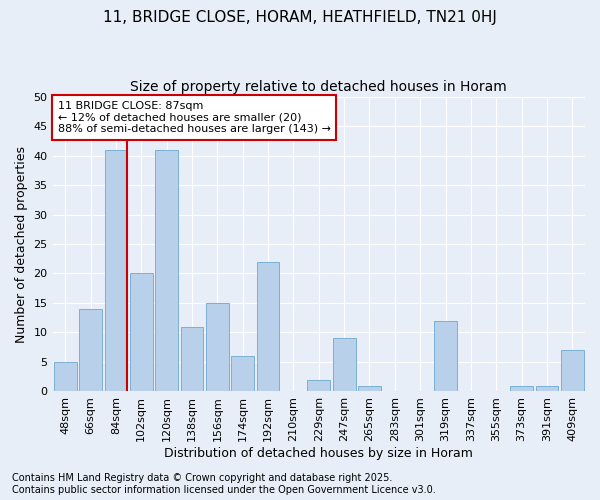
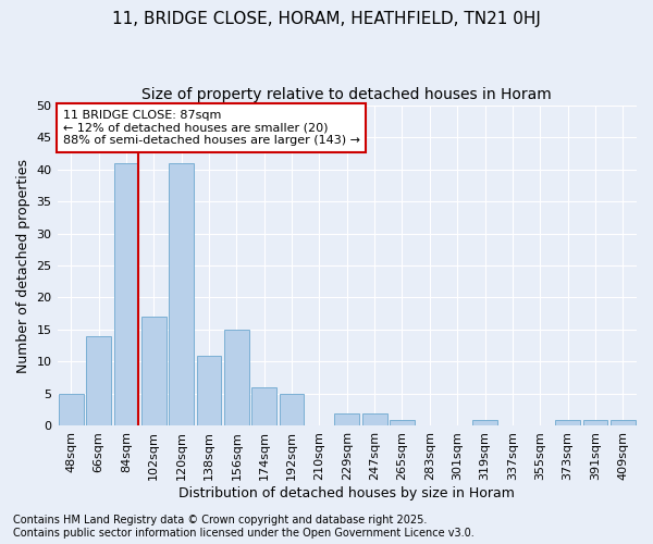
102sqm: 20 -> 17
192sqm: 22 -> 5
247sqm: 9 -> 2
319sqm: 12 -> 1
409sqm: 7 -> 1
